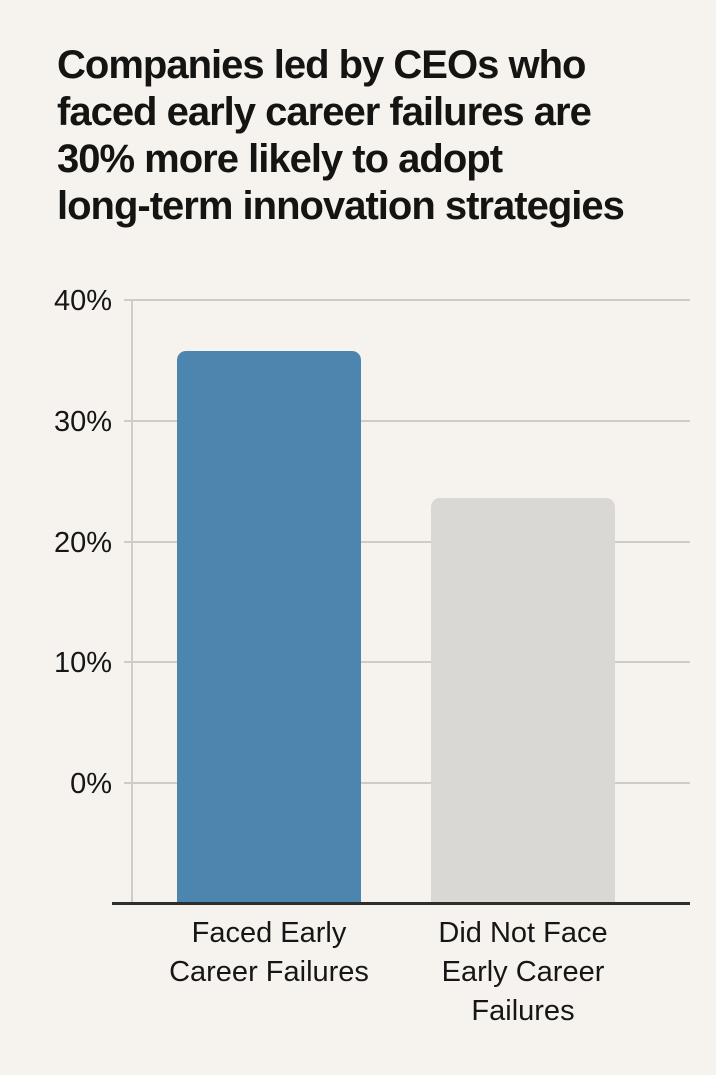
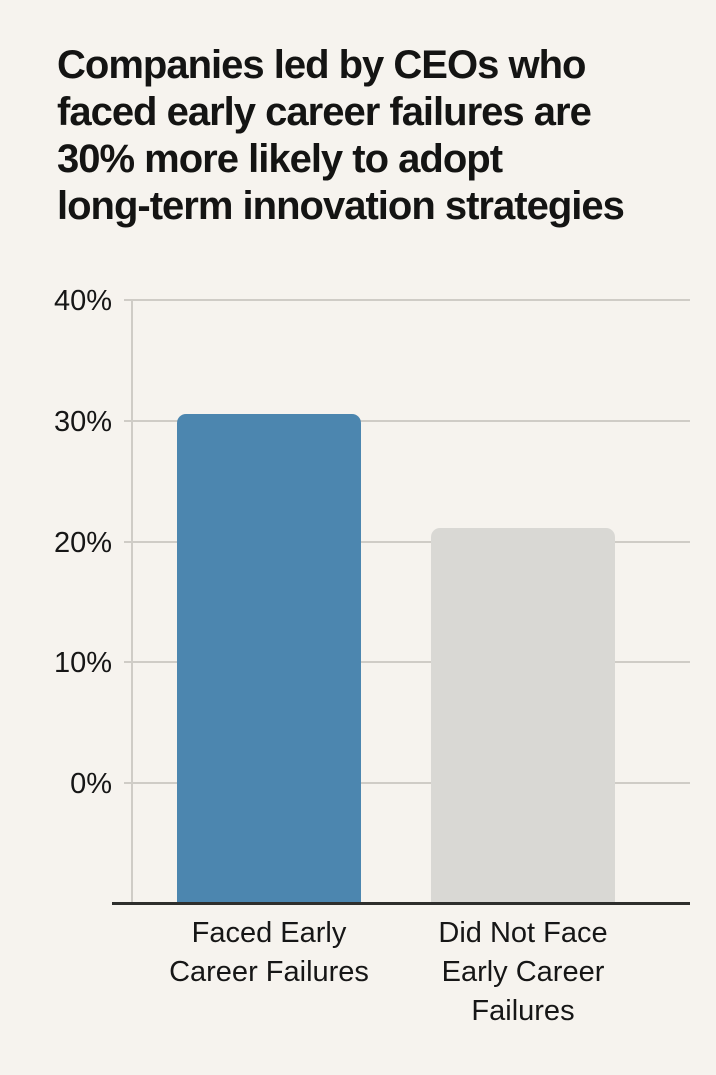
Faced Early Career Failures: 35.8% -> 30.6%
Did Not Face Early Career Failures: 23.6% -> 21.1%
